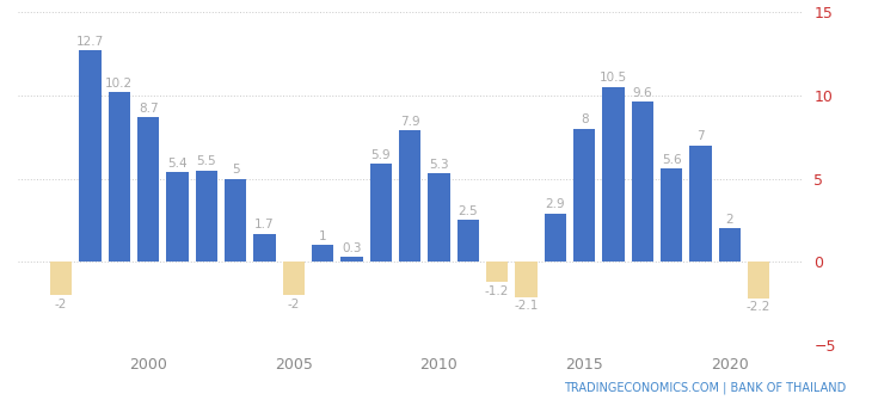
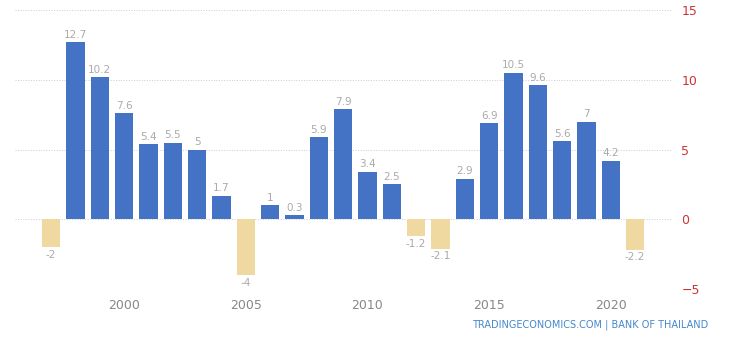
2000: 8.7 -> 7.6
2005: -2 -> -4
2010: 5.3 -> 3.4
2015: 8 -> 6.9
2020: 2 -> 4.2
